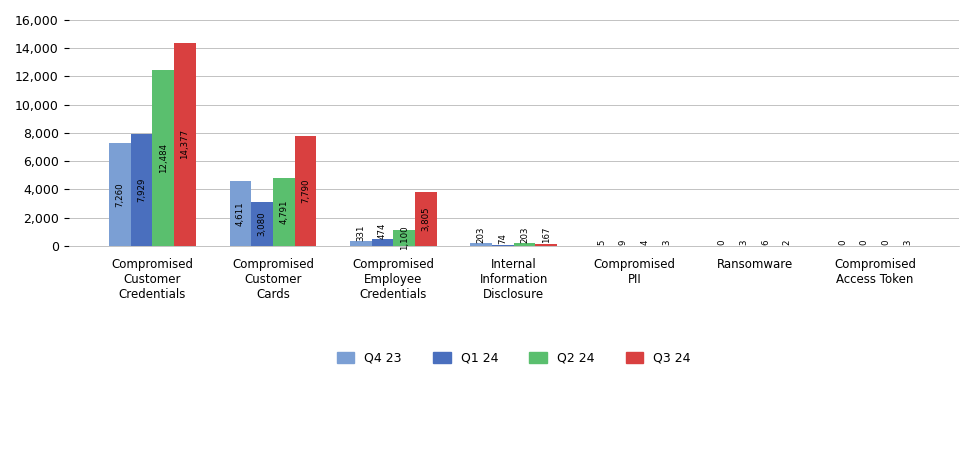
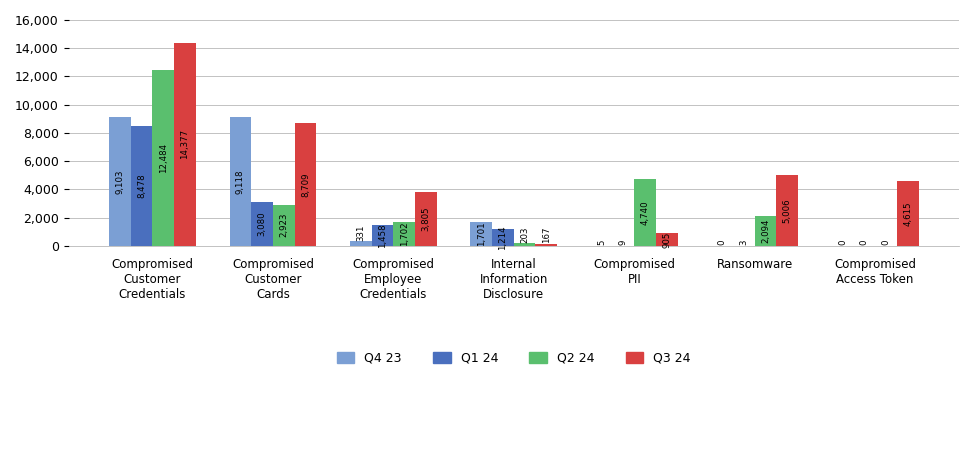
Q4 23/Compromised Customer Credentials: 7,260 -> 9,103
Q1 24/Compromised Customer Credentials: 7,929 -> 8,478
Q4 23/Compromised Customer Cards: 4,611 -> 9,118
Q2 24/Compromised Customer Cards: 4,791 -> 2,923
Q3 24/Compromised Customer Cards: 7,790 -> 8,709
Q1 24/Compromised Employee Credentials: 474 -> 1,458
Q2 24/Compromised Employee Credentials: 1,100 -> 1,702
Q4 23/Internal Information Disclosure: 203 -> 1,701
Q1 24/Internal Information Disclosure: 74 -> 1,214
Q2 24/Compromised PII: 4 -> 4,740
Q3 24/Compromised PII: 3 -> 905
Q2 24/Ransomware: 6 -> 2,094
Q3 24/Ransomware: 2 -> 5,006
Q3 24/Compromised Access Token: 3 -> 4,615
